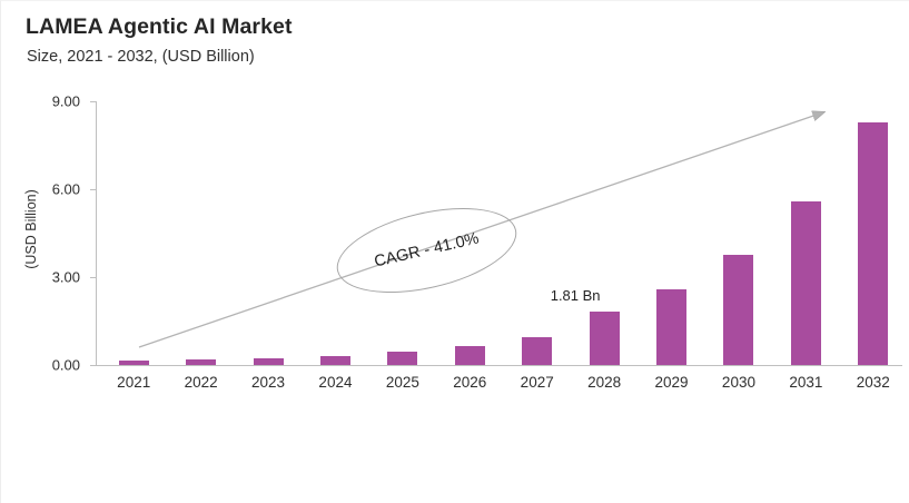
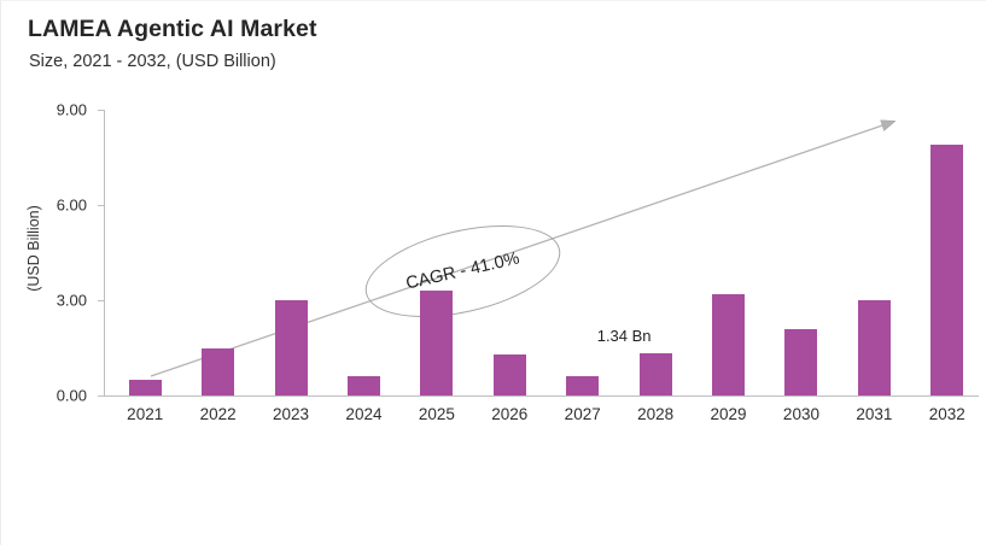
2021: 0.1 -> 0.5
2022: 0.2 -> 1.5
2023: 0.2 -> 3.0
2024: 0.3 -> 0.6
2025: 0.5 -> 3.3
2026: 0.7 -> 1.3
2027: 0.9 -> 0.6
2028: 1.81 -> 1.34
2029: 2.6 -> 3.2
2030: 3.8 -> 2.1
2031: 5.6 -> 3.0
2032: 8.3 -> 7.9
